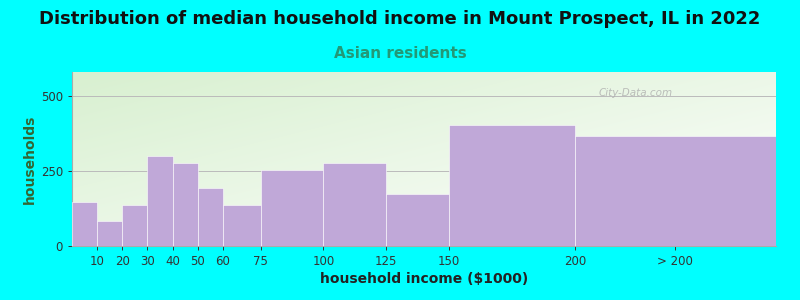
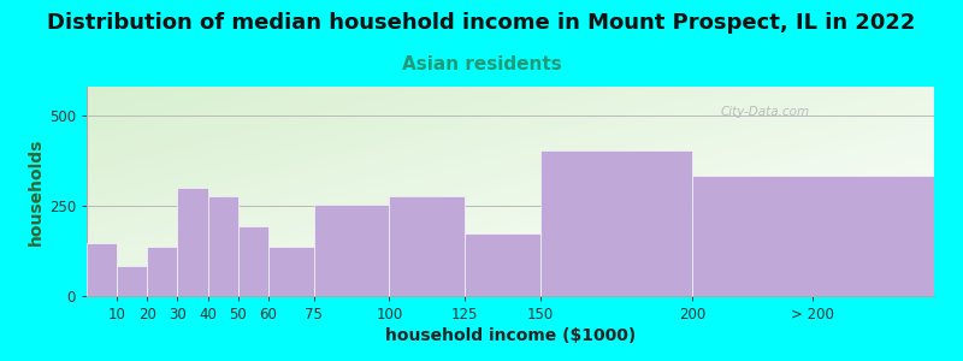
> 200: 368 -> 335
